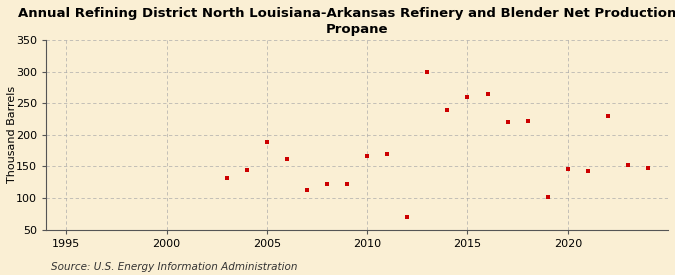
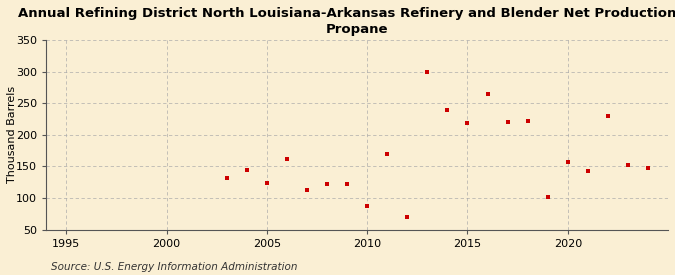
2005: 188 -> 124
2010: 166 -> 88
2015: 260 -> 218
2020: 146 -> 157
